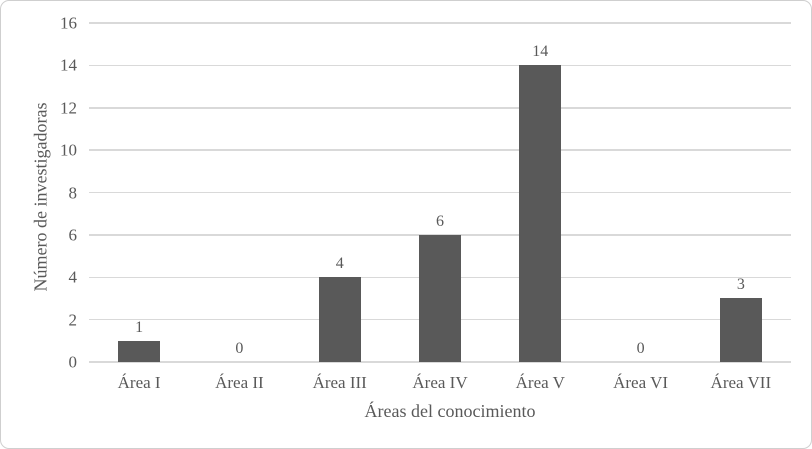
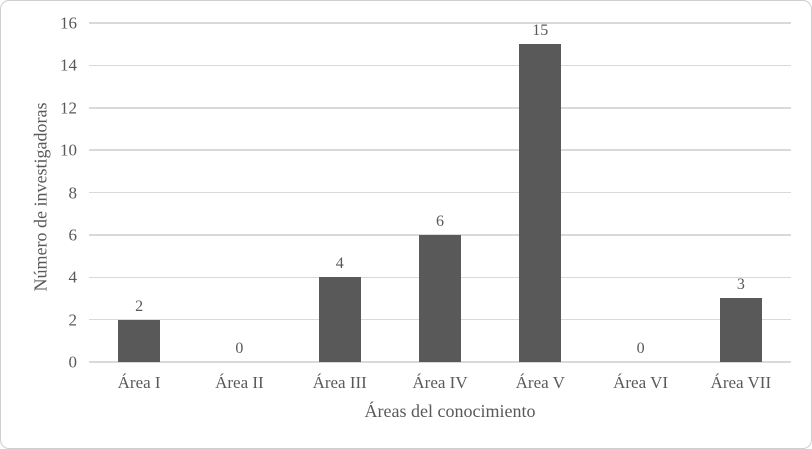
Área I: 1 -> 2
Área V: 14 -> 15
